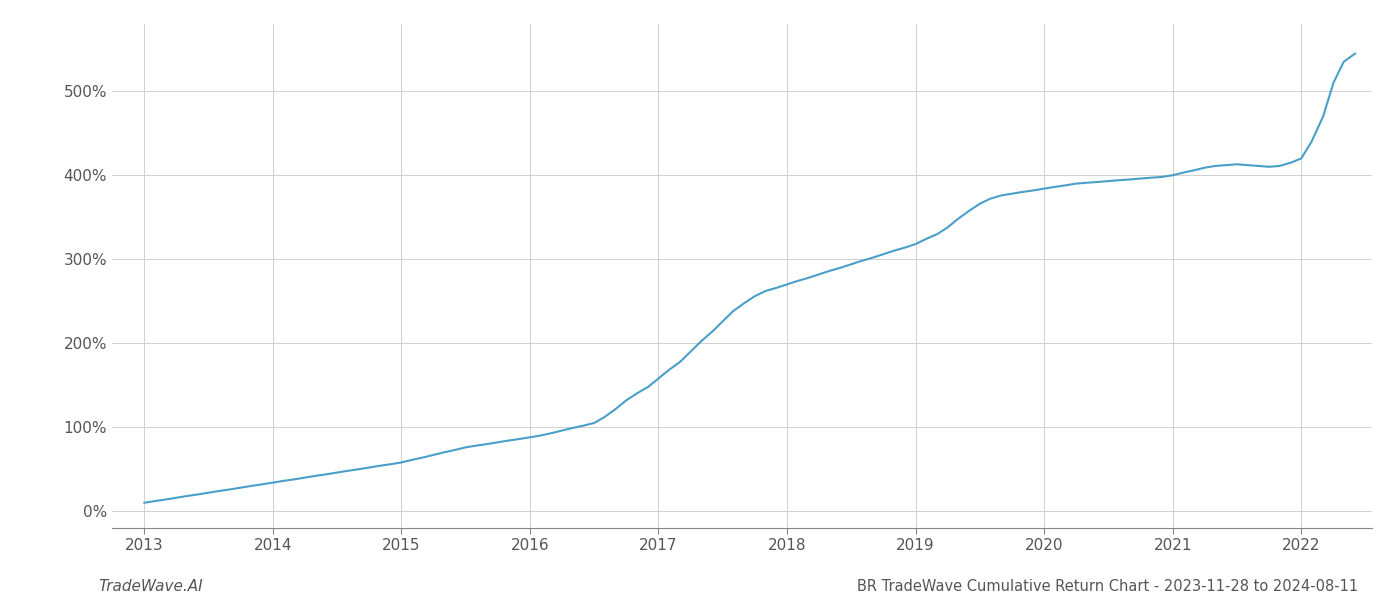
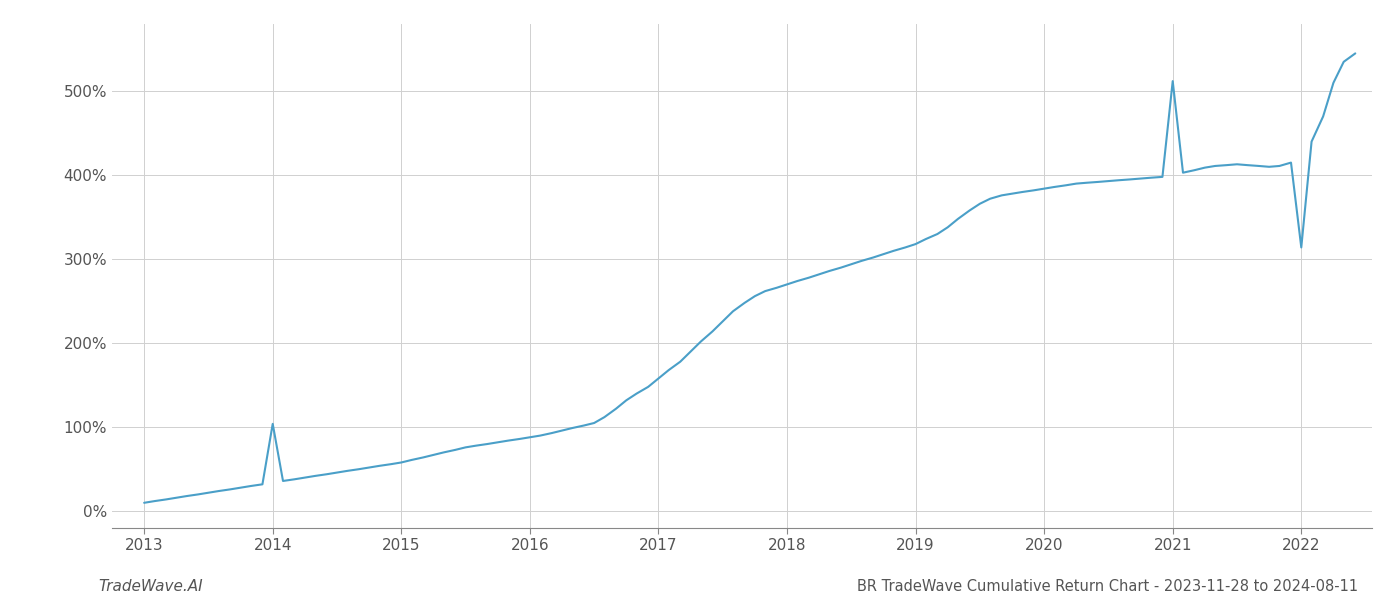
2014: 34% -> 104%
2021: 400% -> 512%
2022: 420% -> 314%
